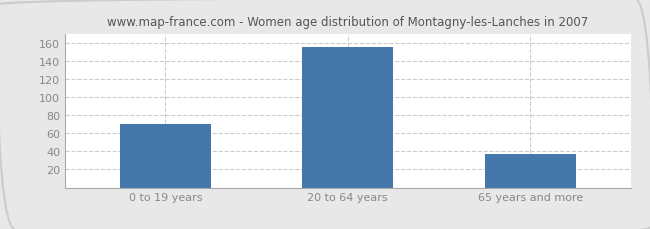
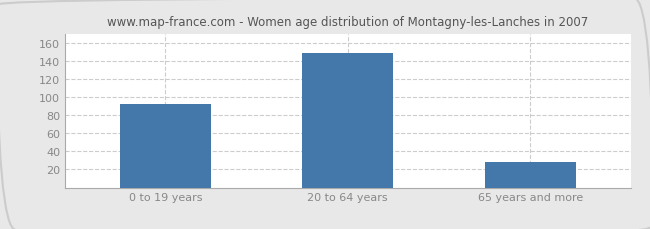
0 to 19 years: 70 -> 92
20 to 64 years: 155 -> 148
65 years and more: 37 -> 28
